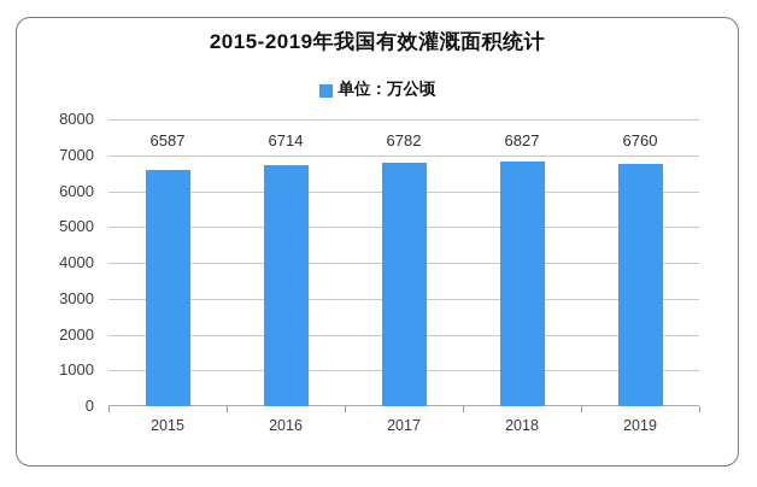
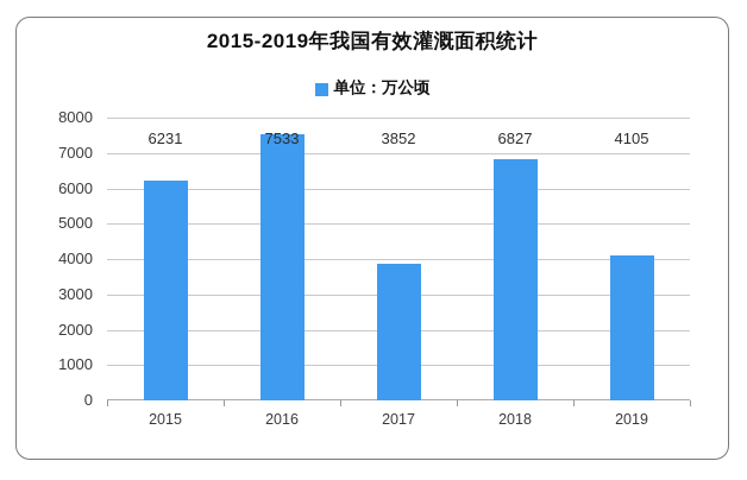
2015: 6587 -> 6231
2016: 6714 -> 7533
2017: 6782 -> 3852
2019: 6760 -> 4105
